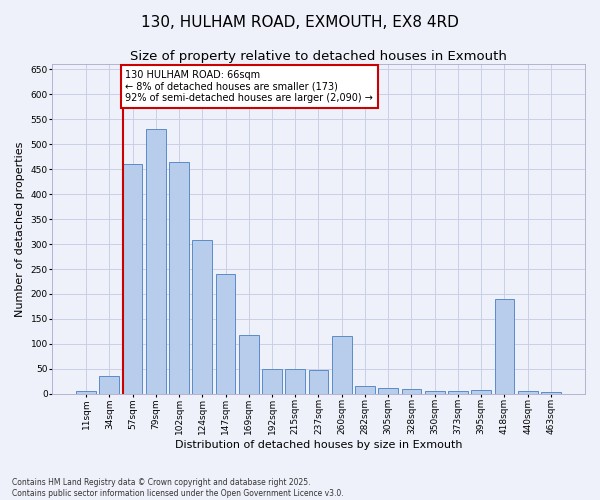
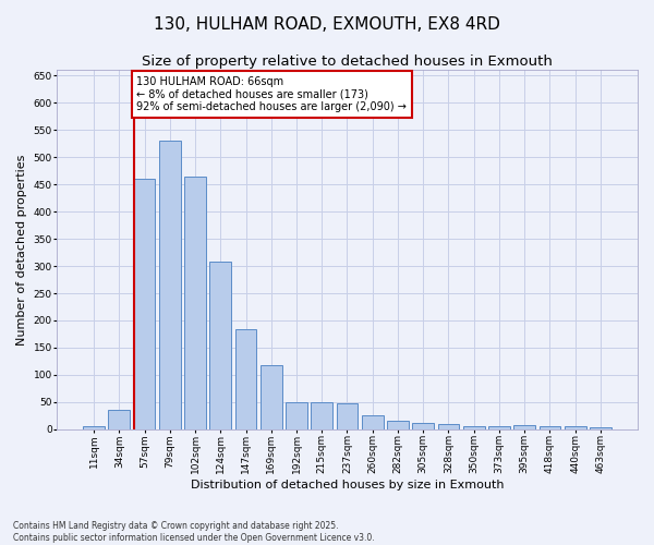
147sqm: 240 -> 183
260sqm: 115 -> 26
418sqm: 190 -> 5
